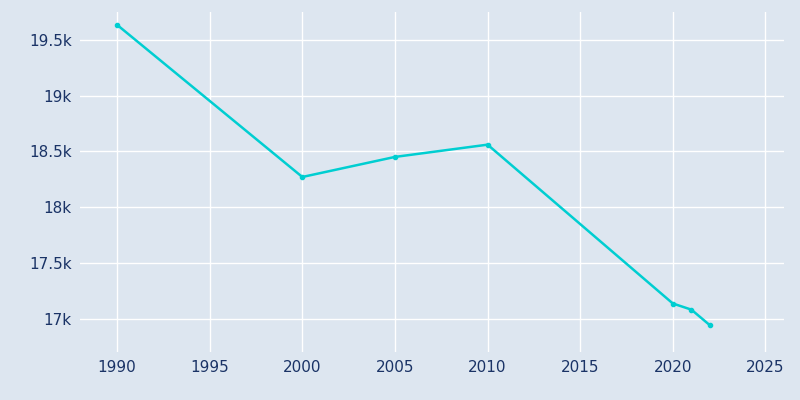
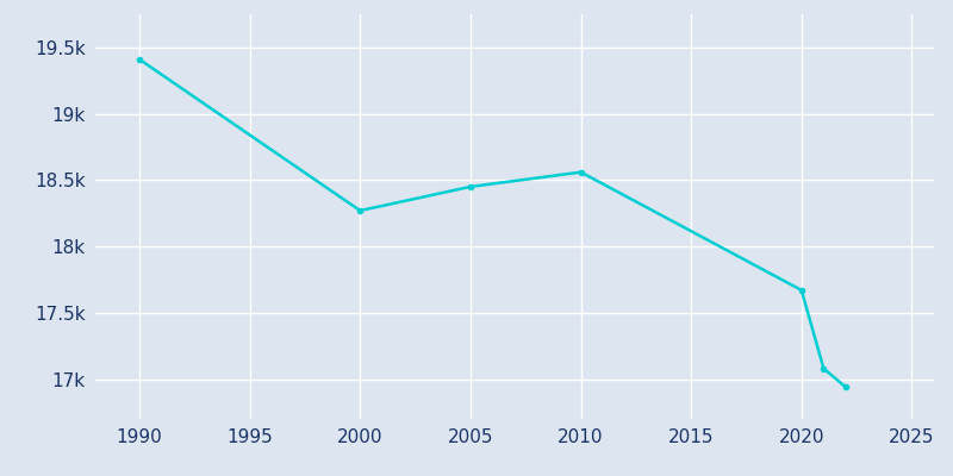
1990: 19.64k -> 19.41k
2020: 17.14k -> 17.67k
